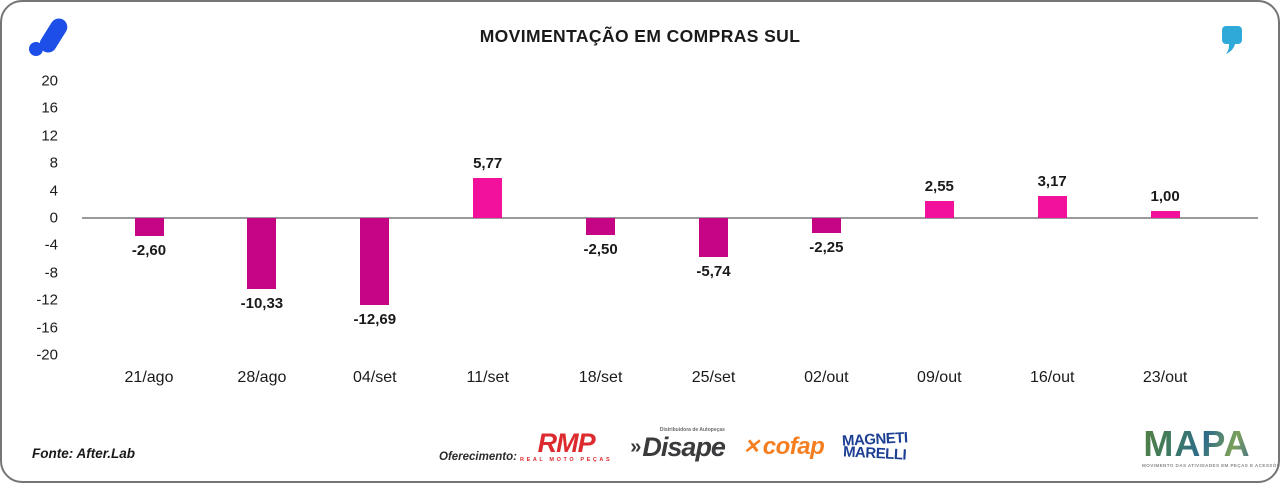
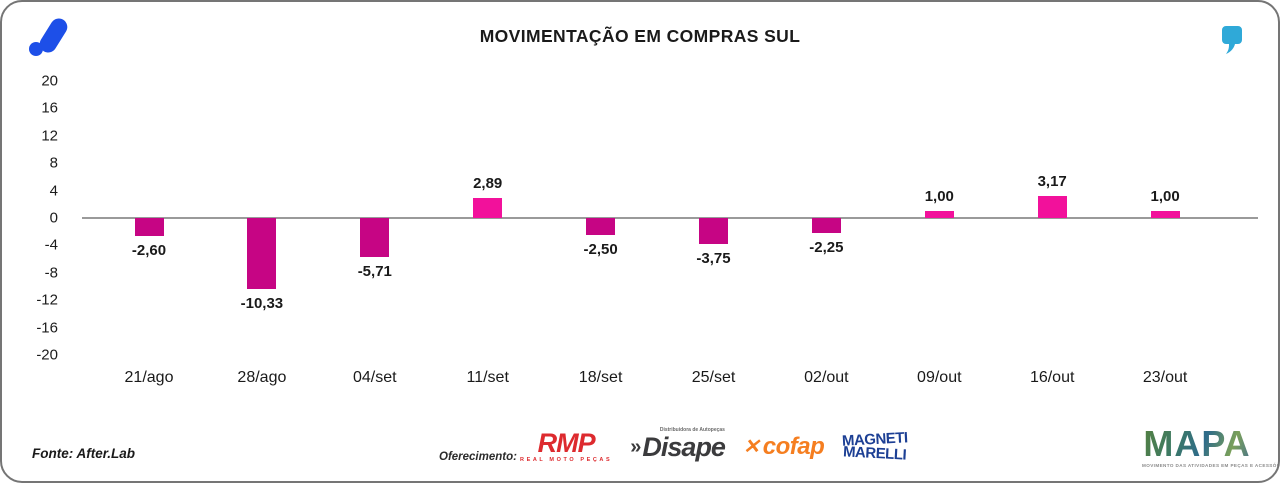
04/set: -12,69 -> -5,71
11/set: 5,77 -> 2,89
25/set: -5,74 -> -3,75
09/out: 2,55 -> 1,00
